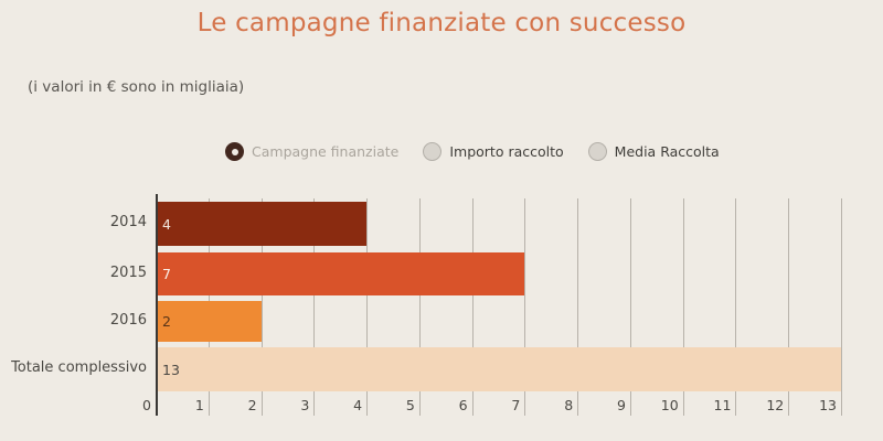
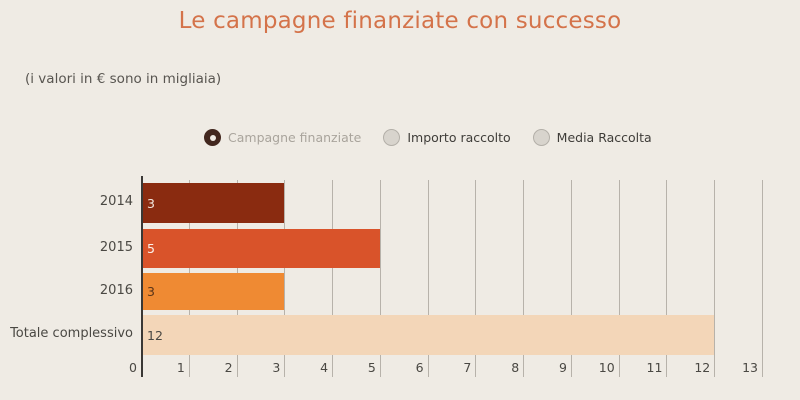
2014: 4 -> 3
2015: 7 -> 5
2016: 2 -> 3
Totale complessivo: 13 -> 12
